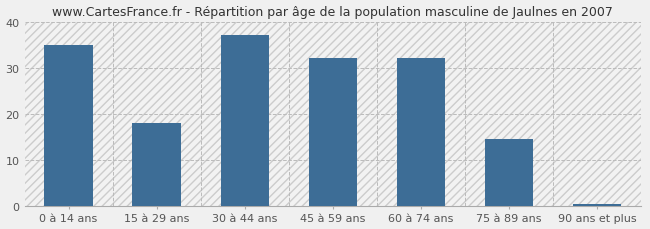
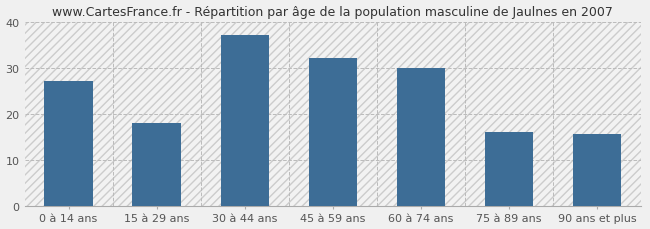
0 à 14 ans: 35.0 -> 27.0
60 à 74 ans: 32.0 -> 30.0
75 à 89 ans: 14.5 -> 16.0
90 ans et plus: 0.5 -> 15.5
